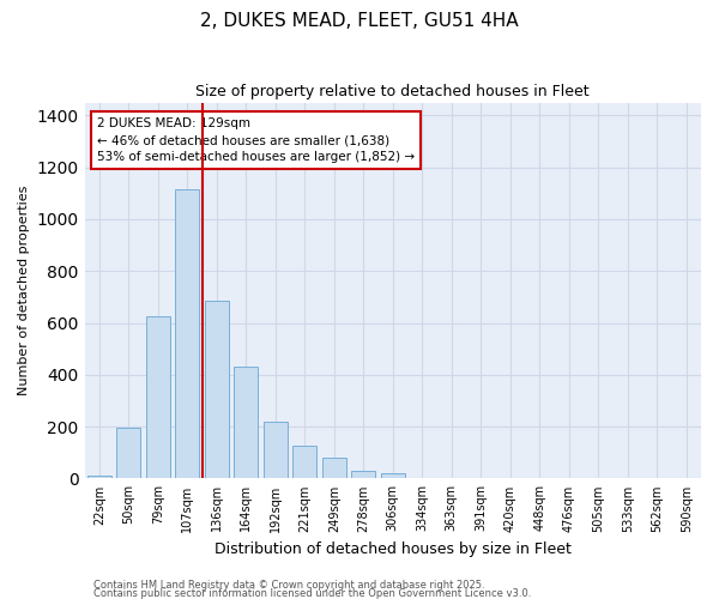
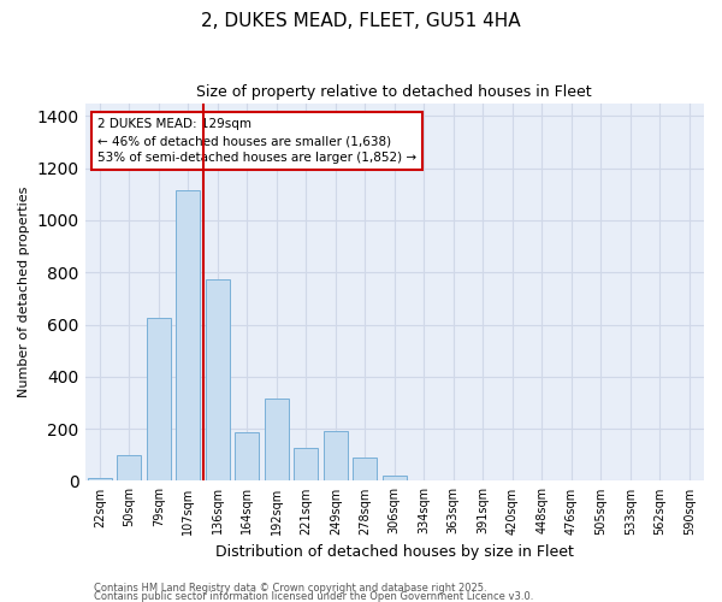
50sqm: 195 -> 100
136sqm: 685 -> 775
164sqm: 430 -> 185
192sqm: 220 -> 315
249sqm: 80 -> 190
278sqm: 30 -> 90
